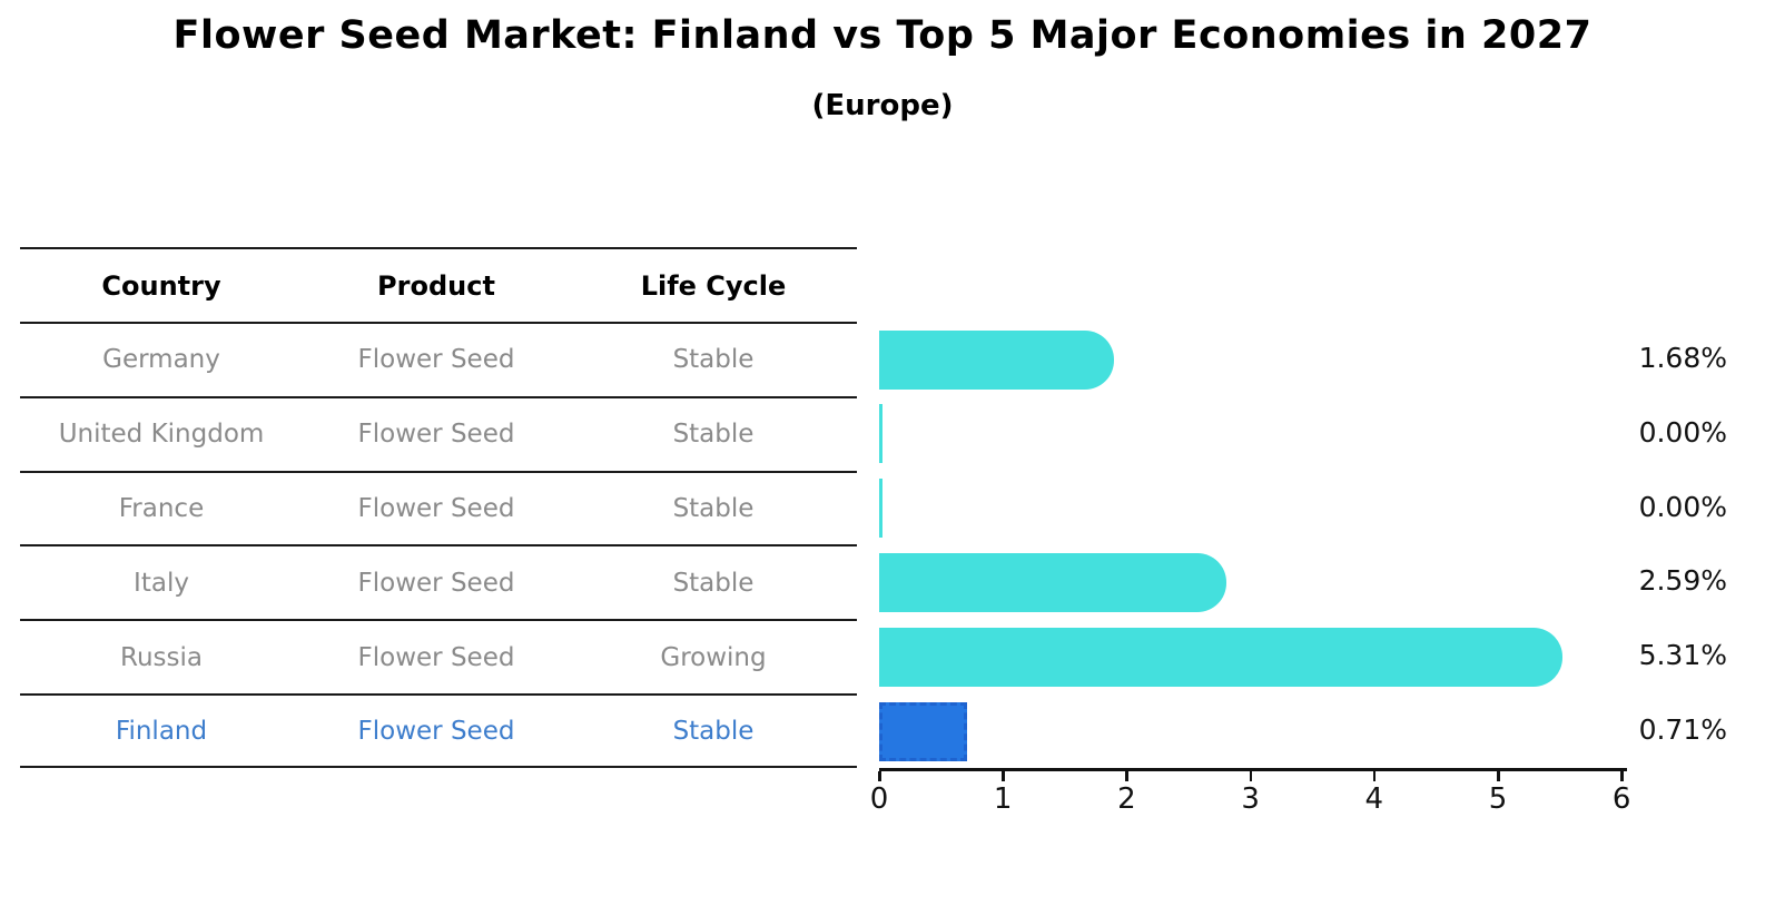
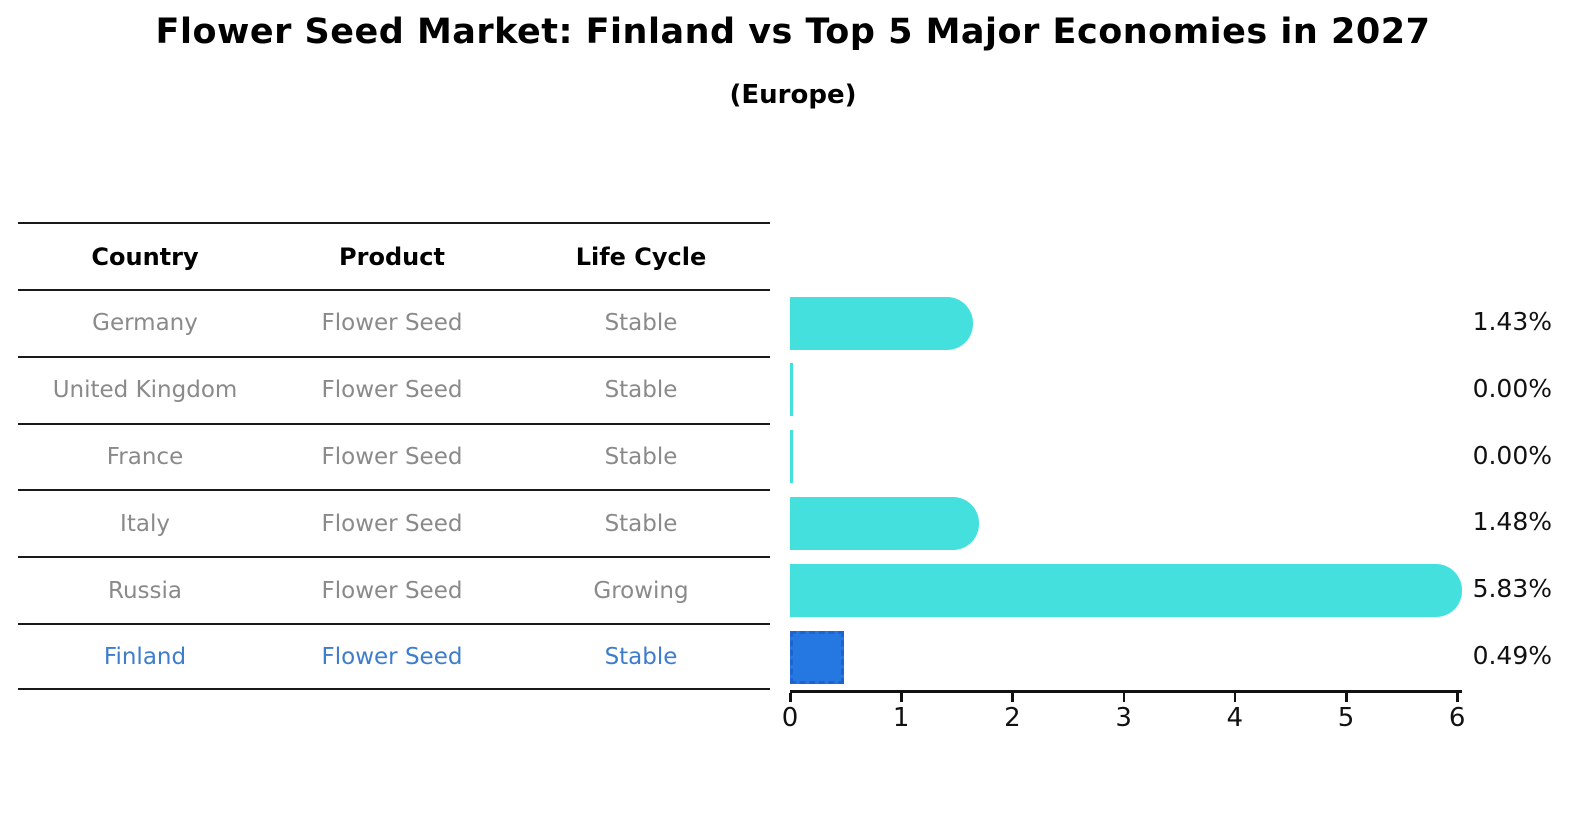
Germany: 1.68% -> 1.43%
Italy: 2.59% -> 1.48%
Russia: 5.31% -> 5.83%
Finland: 0.71% -> 0.49%
